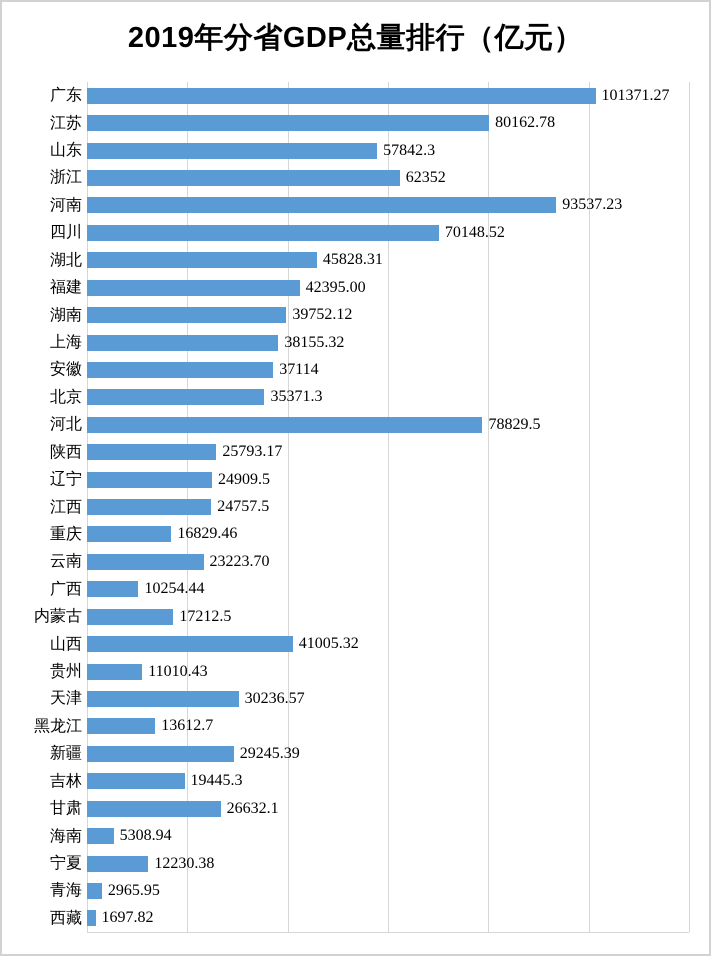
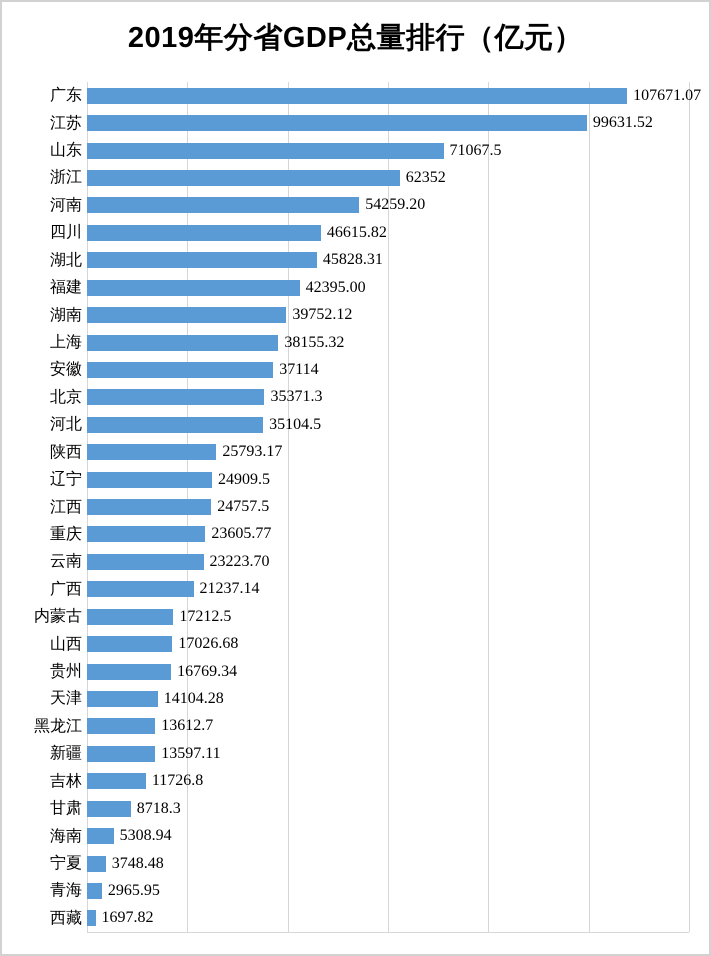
广东: 101371.27 -> 107671.07
江苏: 80162.78 -> 99631.52
山东: 57842.3 -> 71067.5
河南: 93537.23 -> 54259.20
四川: 70148.52 -> 46615.82
河北: 78829.5 -> 35104.5
重庆: 16829.46 -> 23605.77
广西: 10254.44 -> 21237.14
山西: 41005.32 -> 17026.68
贵州: 11010.43 -> 16769.34
天津: 30236.57 -> 14104.28
新疆: 29245.39 -> 13597.11
吉林: 19445.3 -> 11726.8
甘肃: 26632.1 -> 8718.3
宁夏: 12230.38 -> 3748.48
